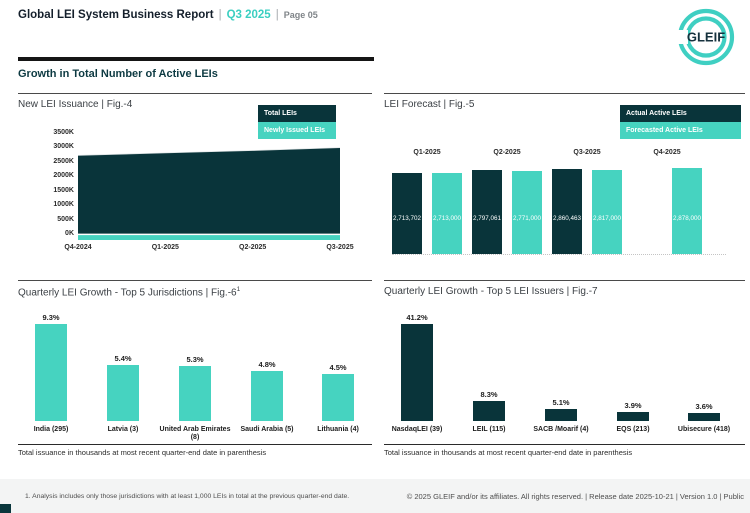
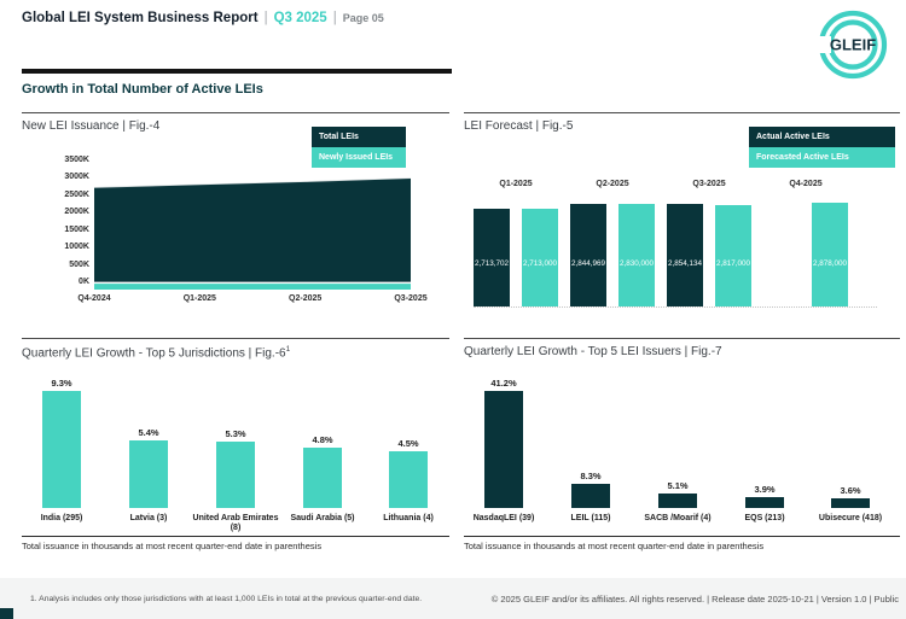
LEI Forecast | Fig.-5/Actual Active LEIs/Q2-2025: 2,797,061 -> 2,844,969
LEI Forecast | Fig.-5/Forecasted Active LEIs/Q2-2025: 2,771,000 -> 2,830,000
LEI Forecast | Fig.-5/Actual Active LEIs/Q3-2025: 2,860,463 -> 2,854,134
